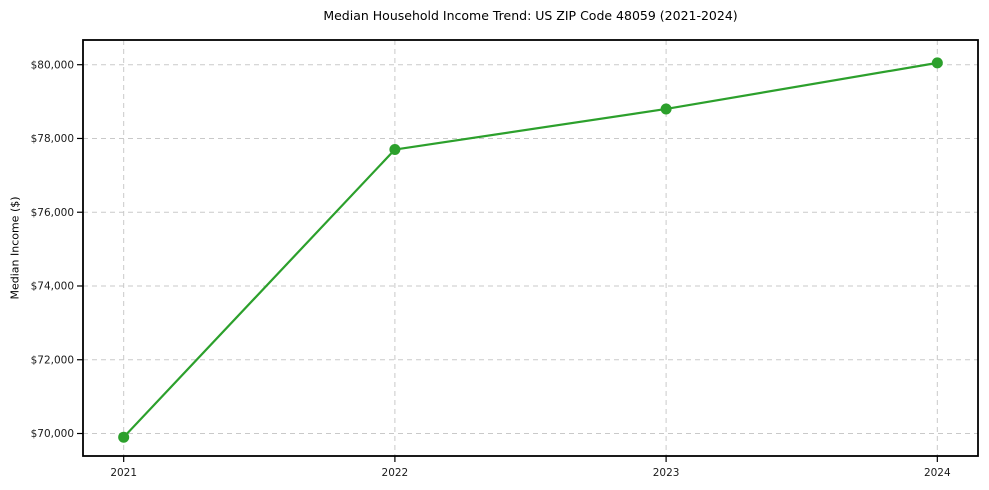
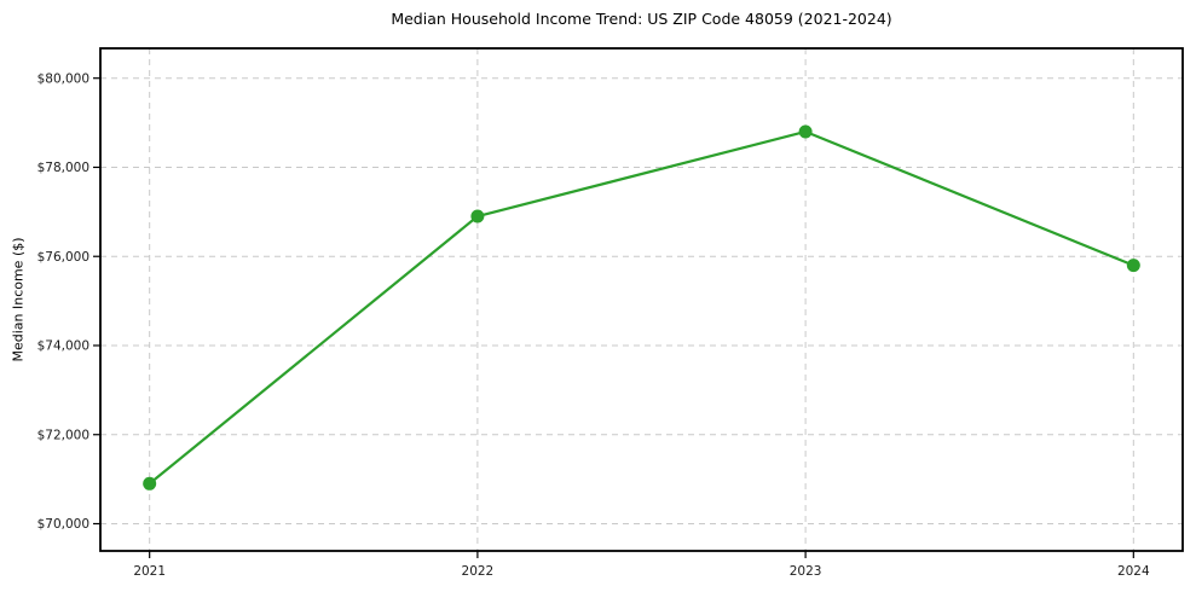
2021: $69900 -> $70900
2022: $77700 -> $76900
2024: $80000 -> $75800
